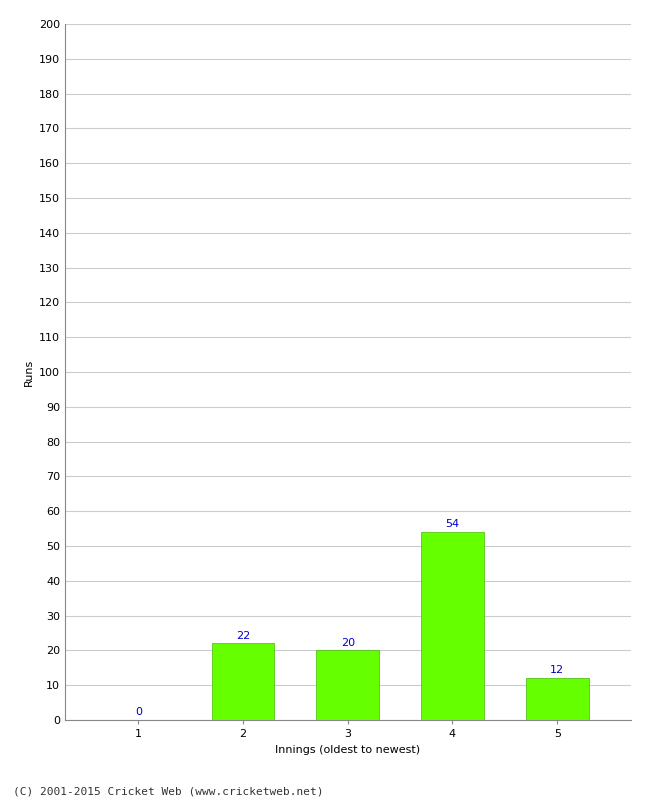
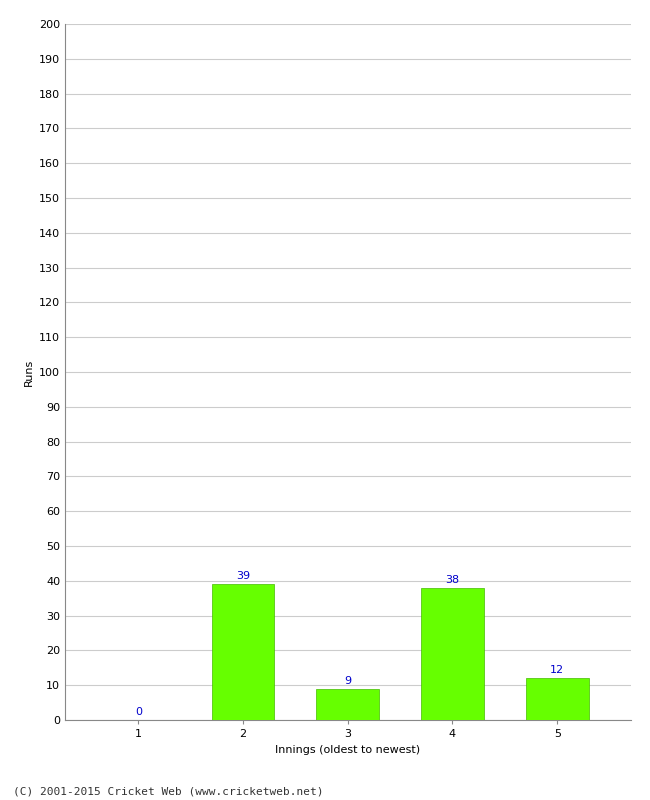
2: 22 -> 39
3: 20 -> 9
4: 54 -> 38
